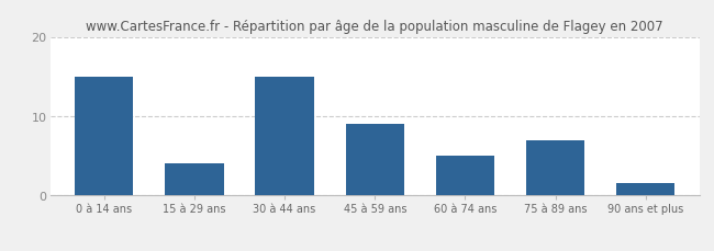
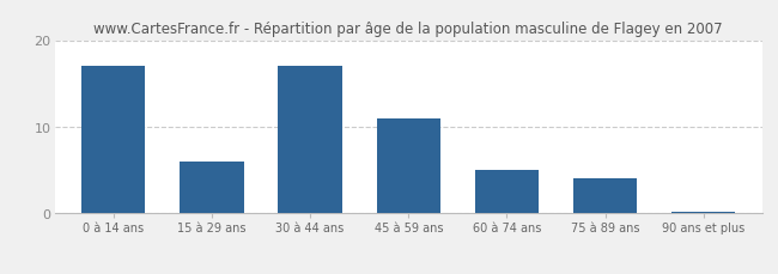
0 à 14 ans: 15.0 -> 17.0
15 à 29 ans: 4.0 -> 6.0
30 à 44 ans: 15.0 -> 17.0
45 à 59 ans: 9.0 -> 11.0
75 à 89 ans: 7.0 -> 4.0
90 ans et plus: 1.6 -> 0.2
